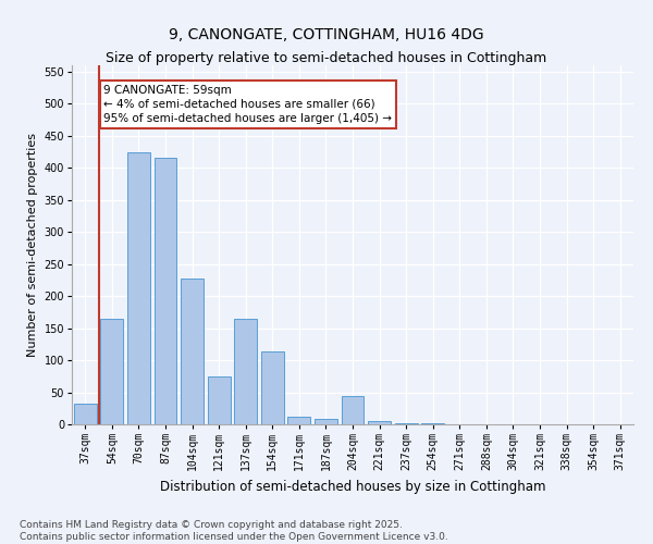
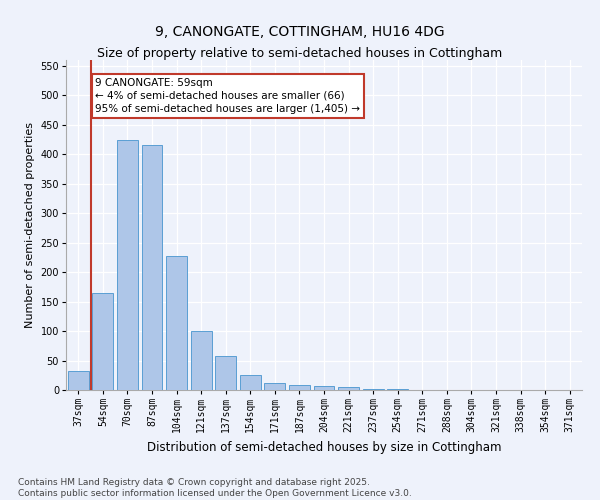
121sqm: 74 -> 100
137sqm: 164 -> 57
154sqm: 114 -> 25
204sqm: 44 -> 7
